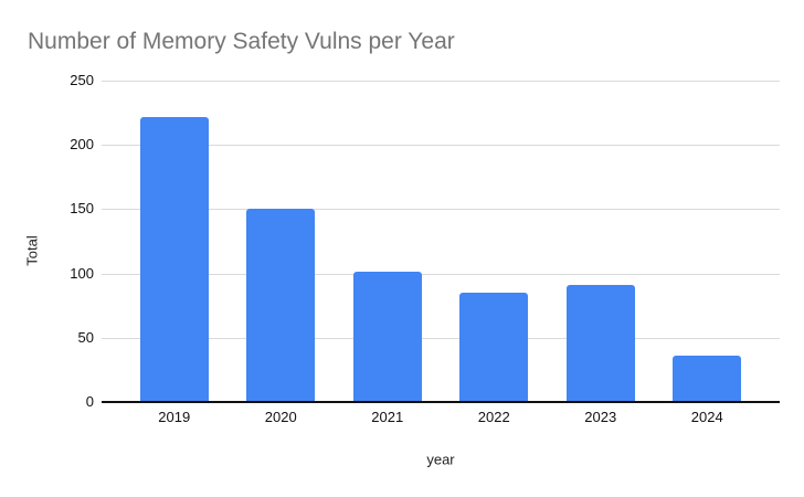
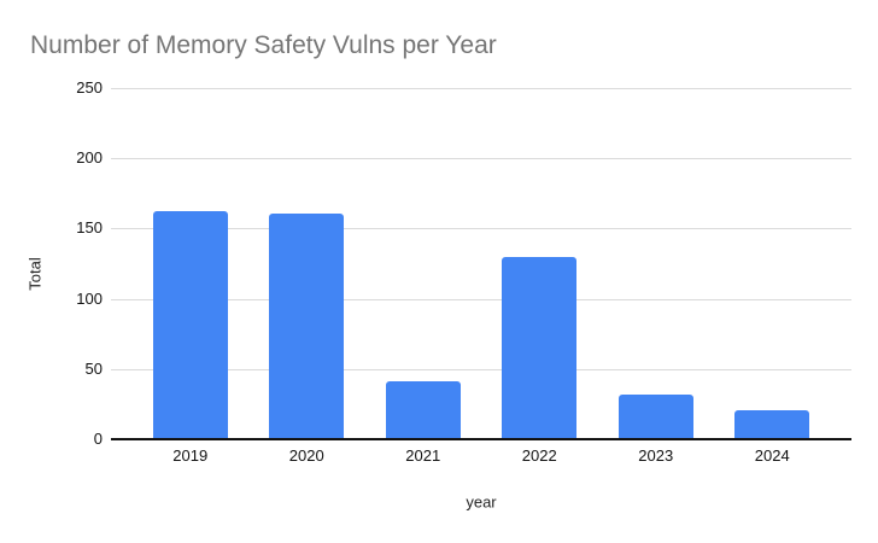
2019: 222 -> 162
2020: 150 -> 161
2021: 101 -> 41
2022: 85 -> 130
2023: 91 -> 32
2024: 36 -> 21
